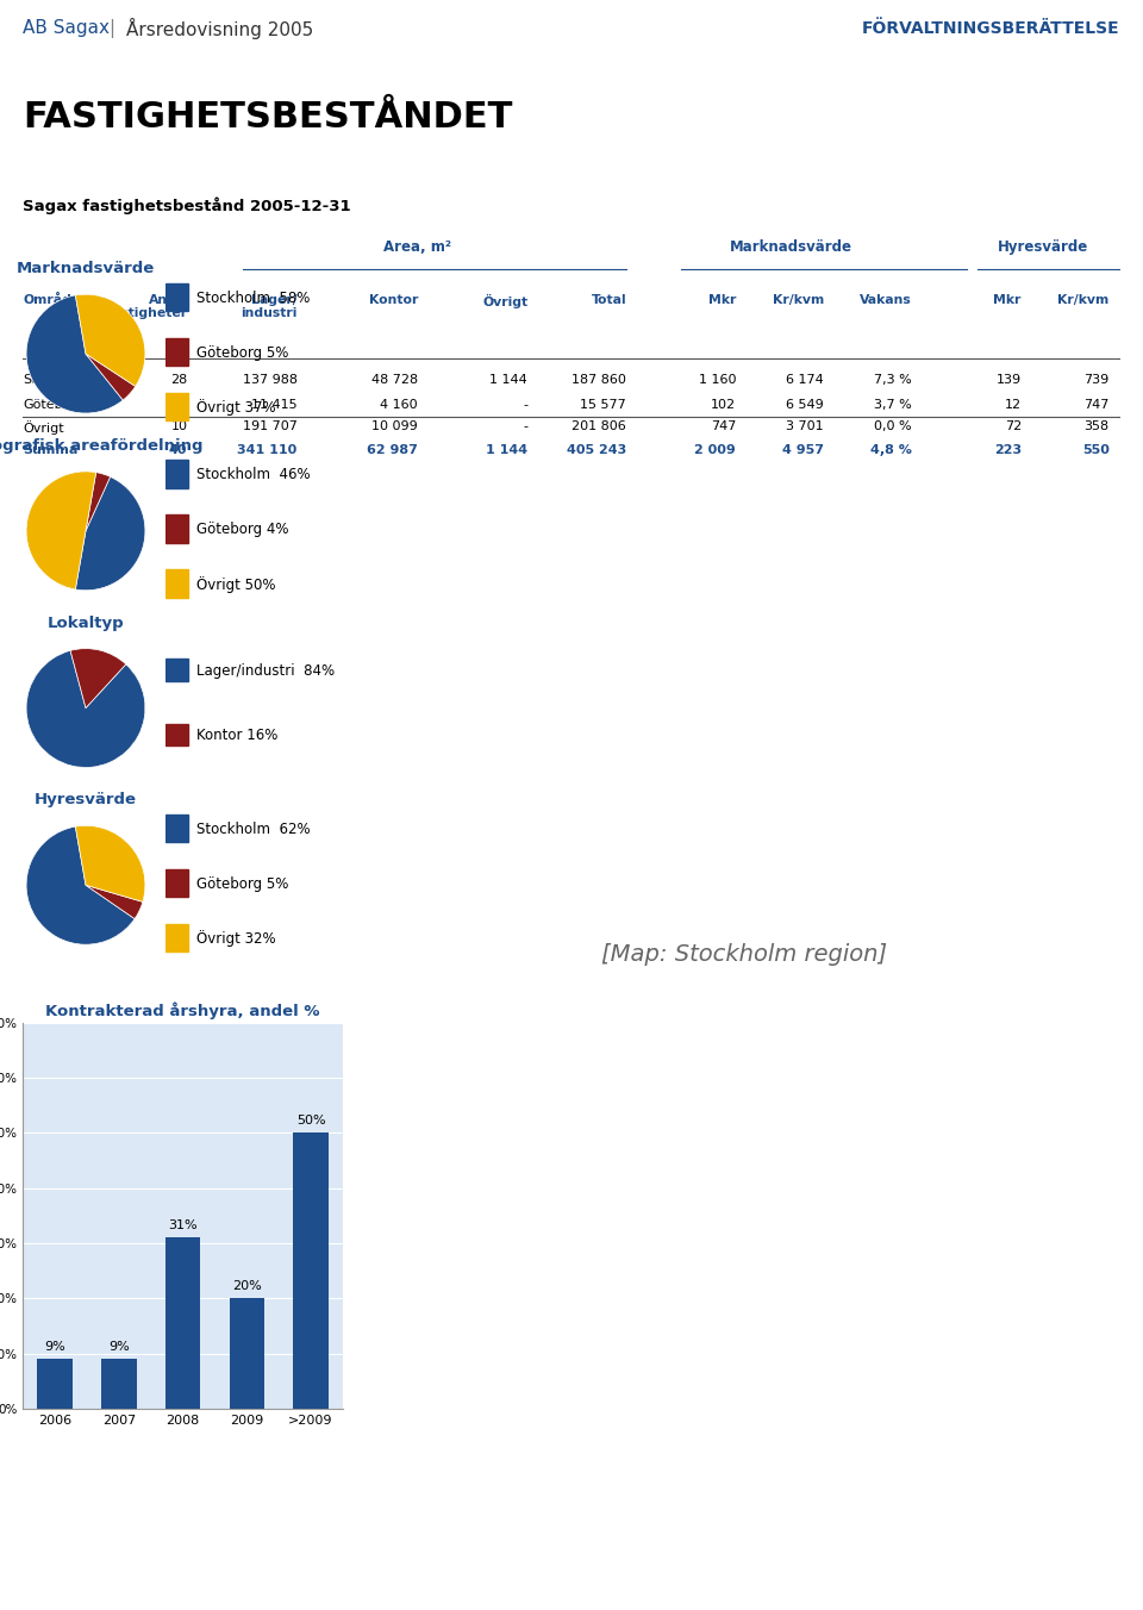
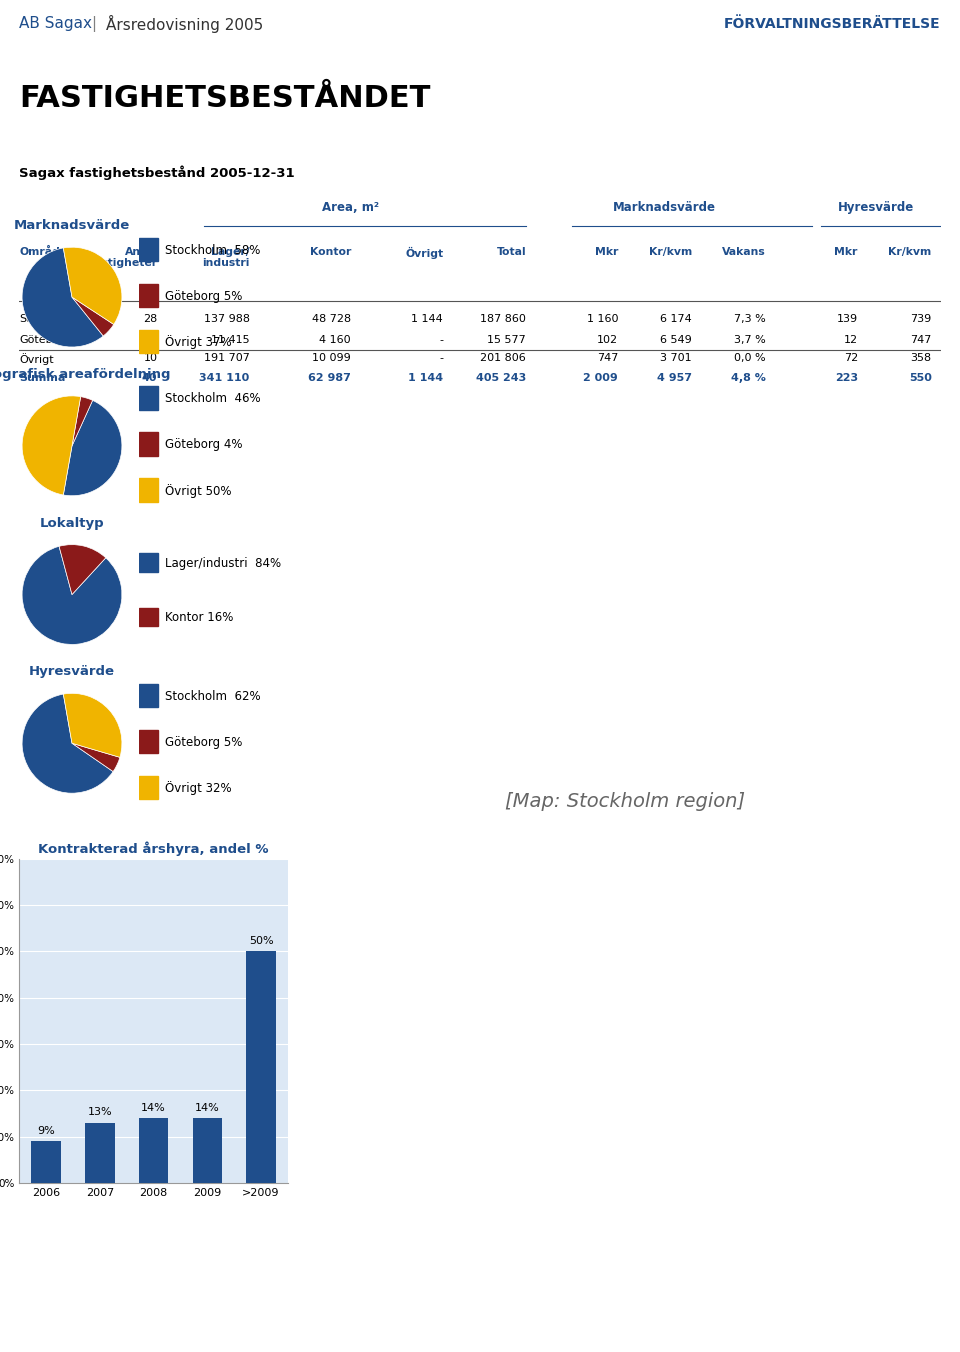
2007: 9% -> 13%
2008: 31% -> 14%
2009: 20% -> 14%
